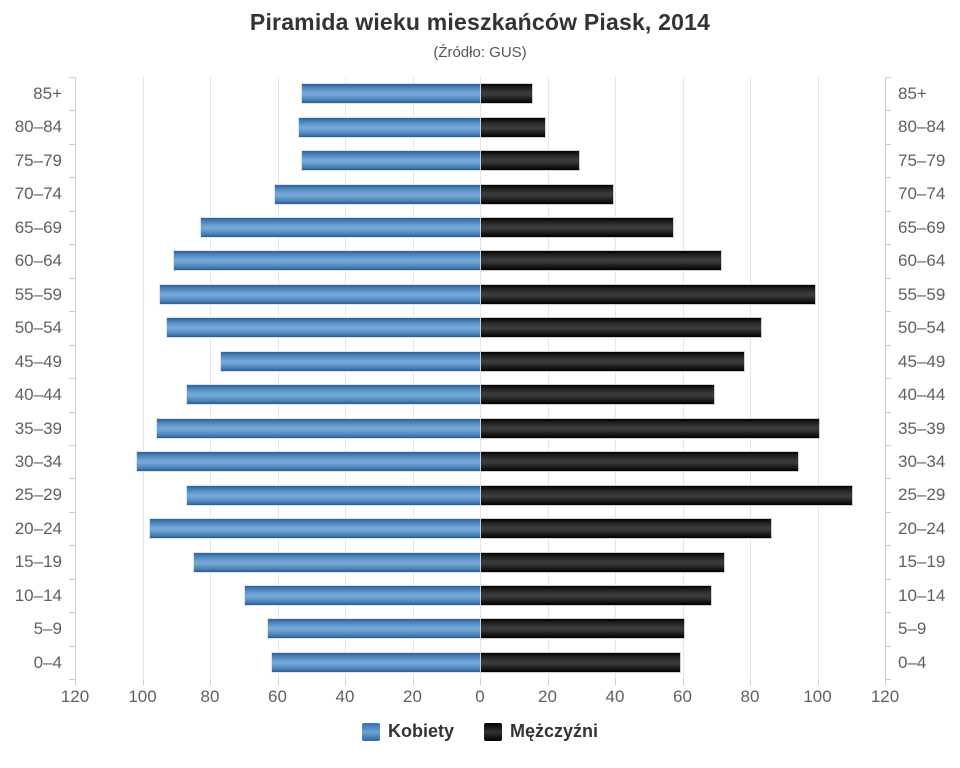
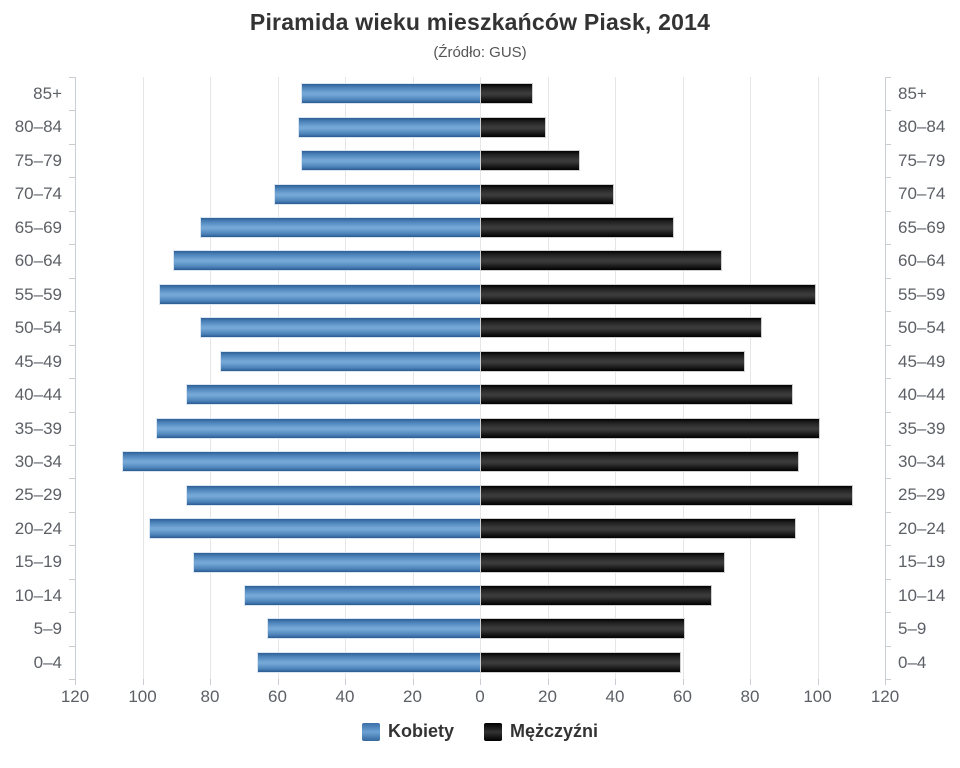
Kobiety/50–54: 93 -> 83
Mężczyźni/40–44: 69 -> 92
Kobiety/30–34: 102 -> 106
Mężczyźni/20–24: 86 -> 93
Kobiety/0–4: 62 -> 66
